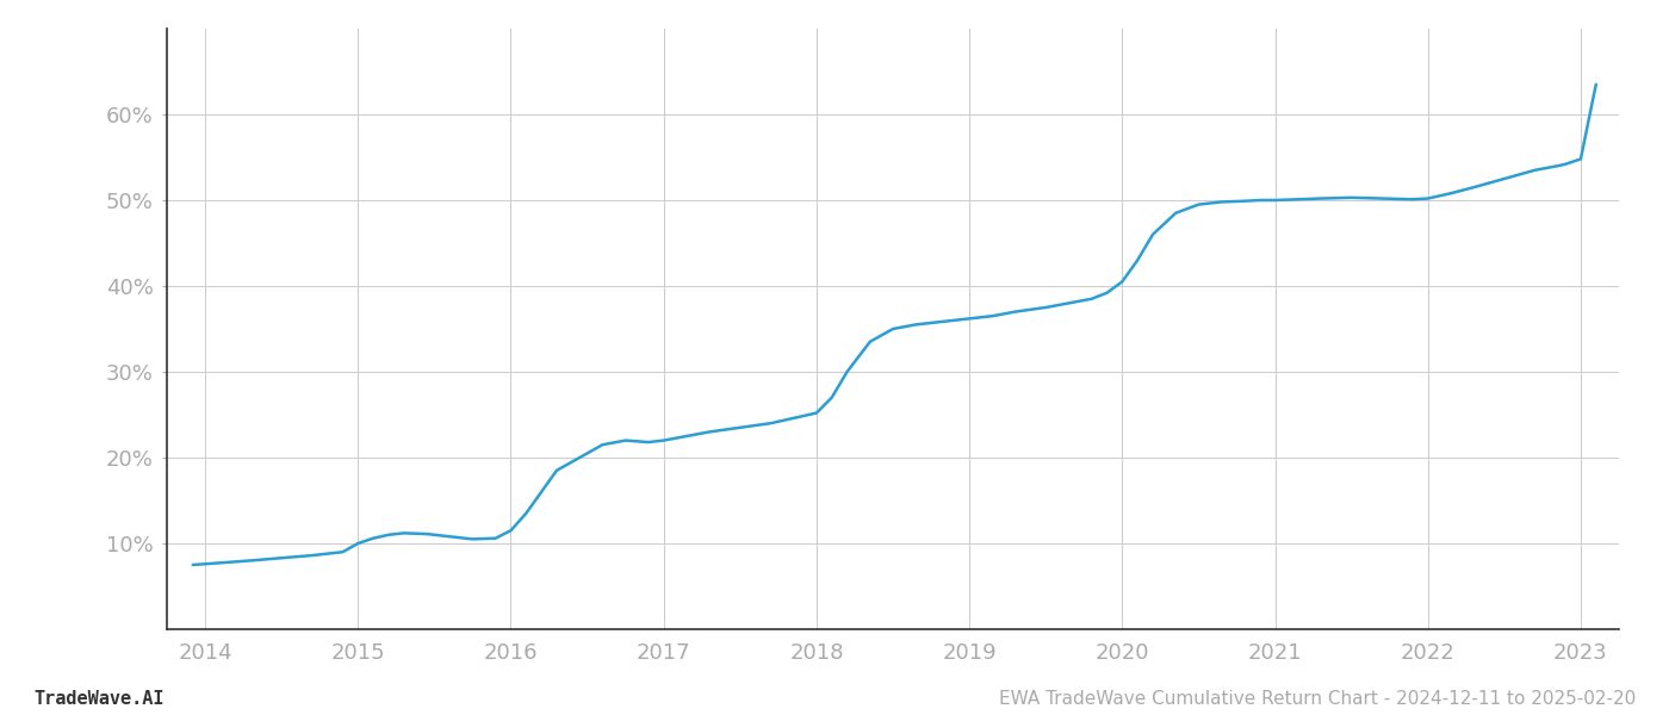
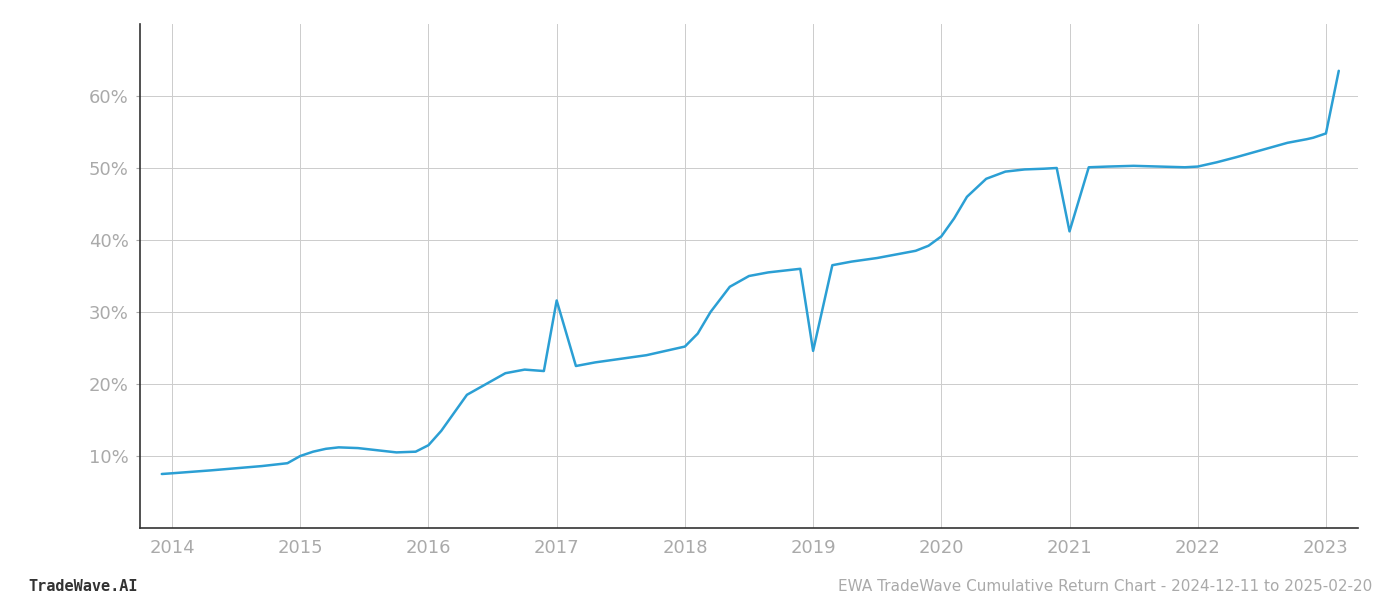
2017: 22.0% -> 31.6%
2019: 36.2% -> 24.6%
2021: 50.0% -> 41.2%
